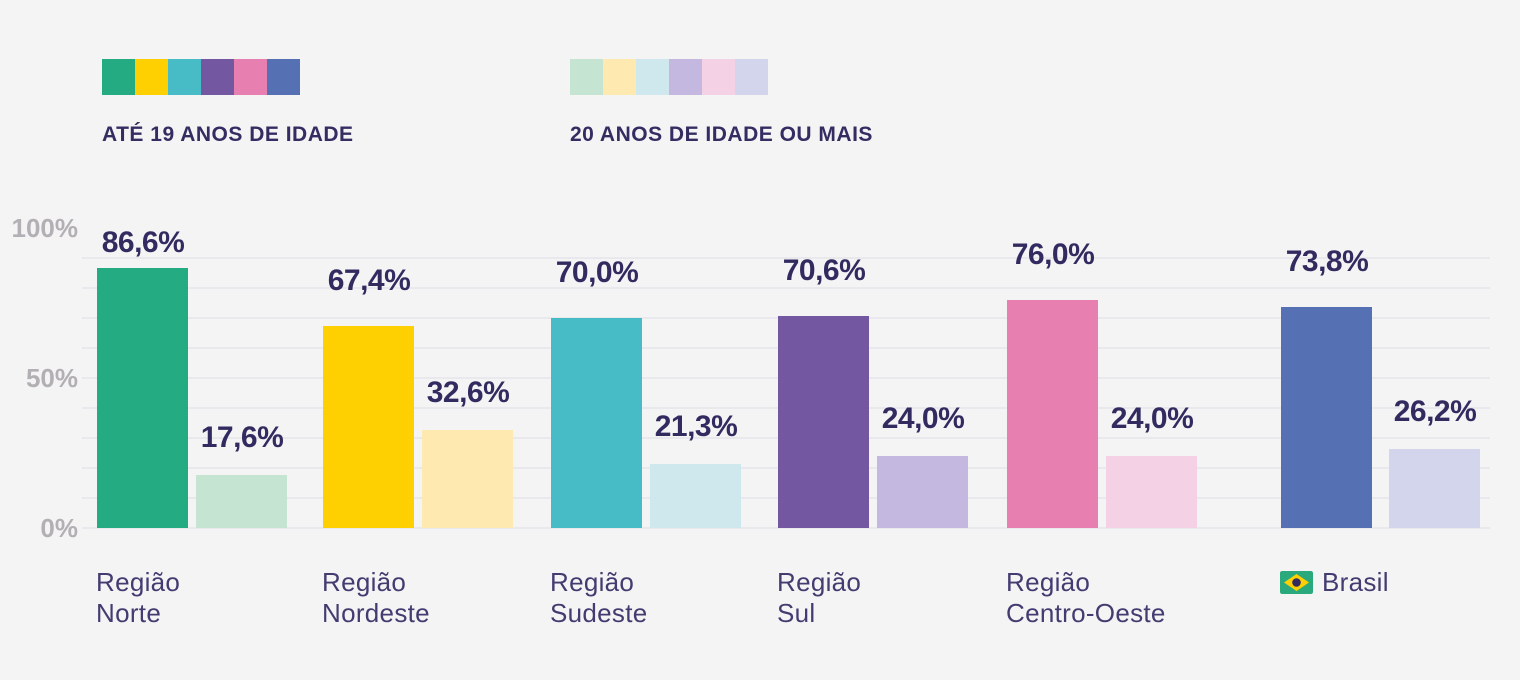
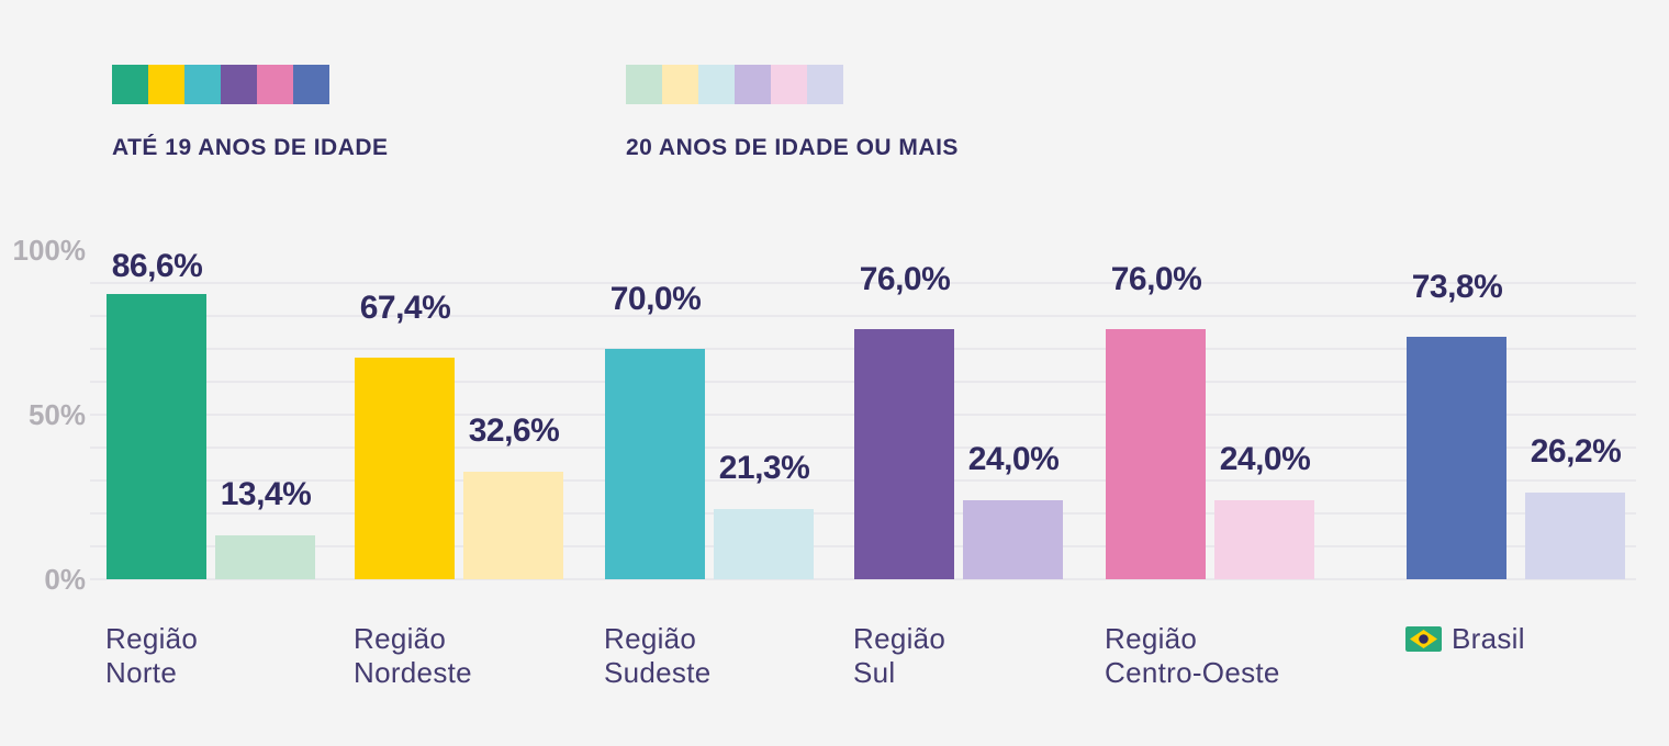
20 ANOS DE IDADE OU MAIS/Região Norte: 17,6% -> 13,4%
ATÉ 19 ANOS DE IDADE/Região Sul: 70,6% -> 76,0%
